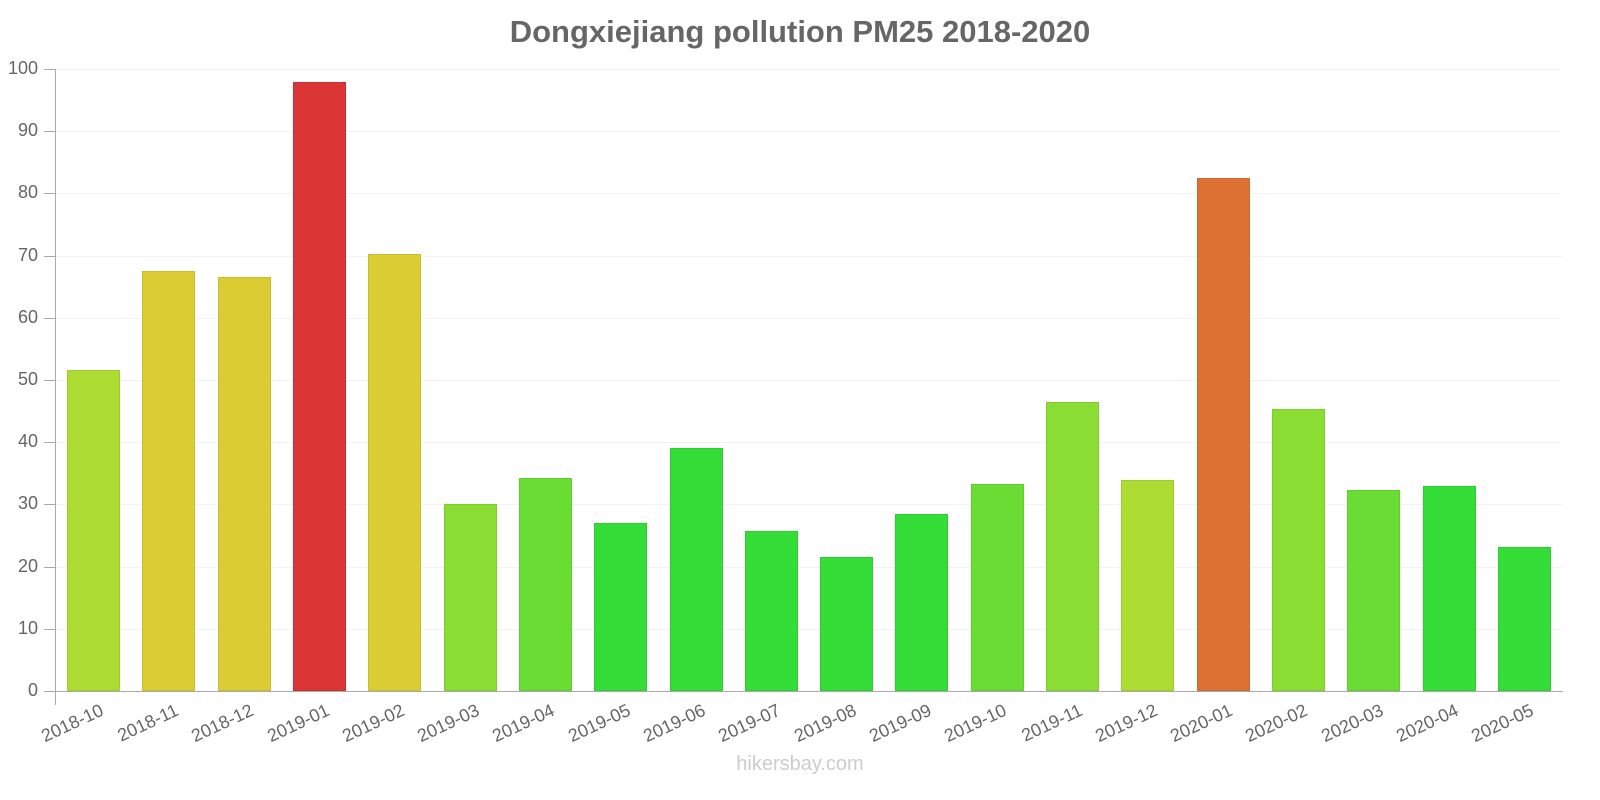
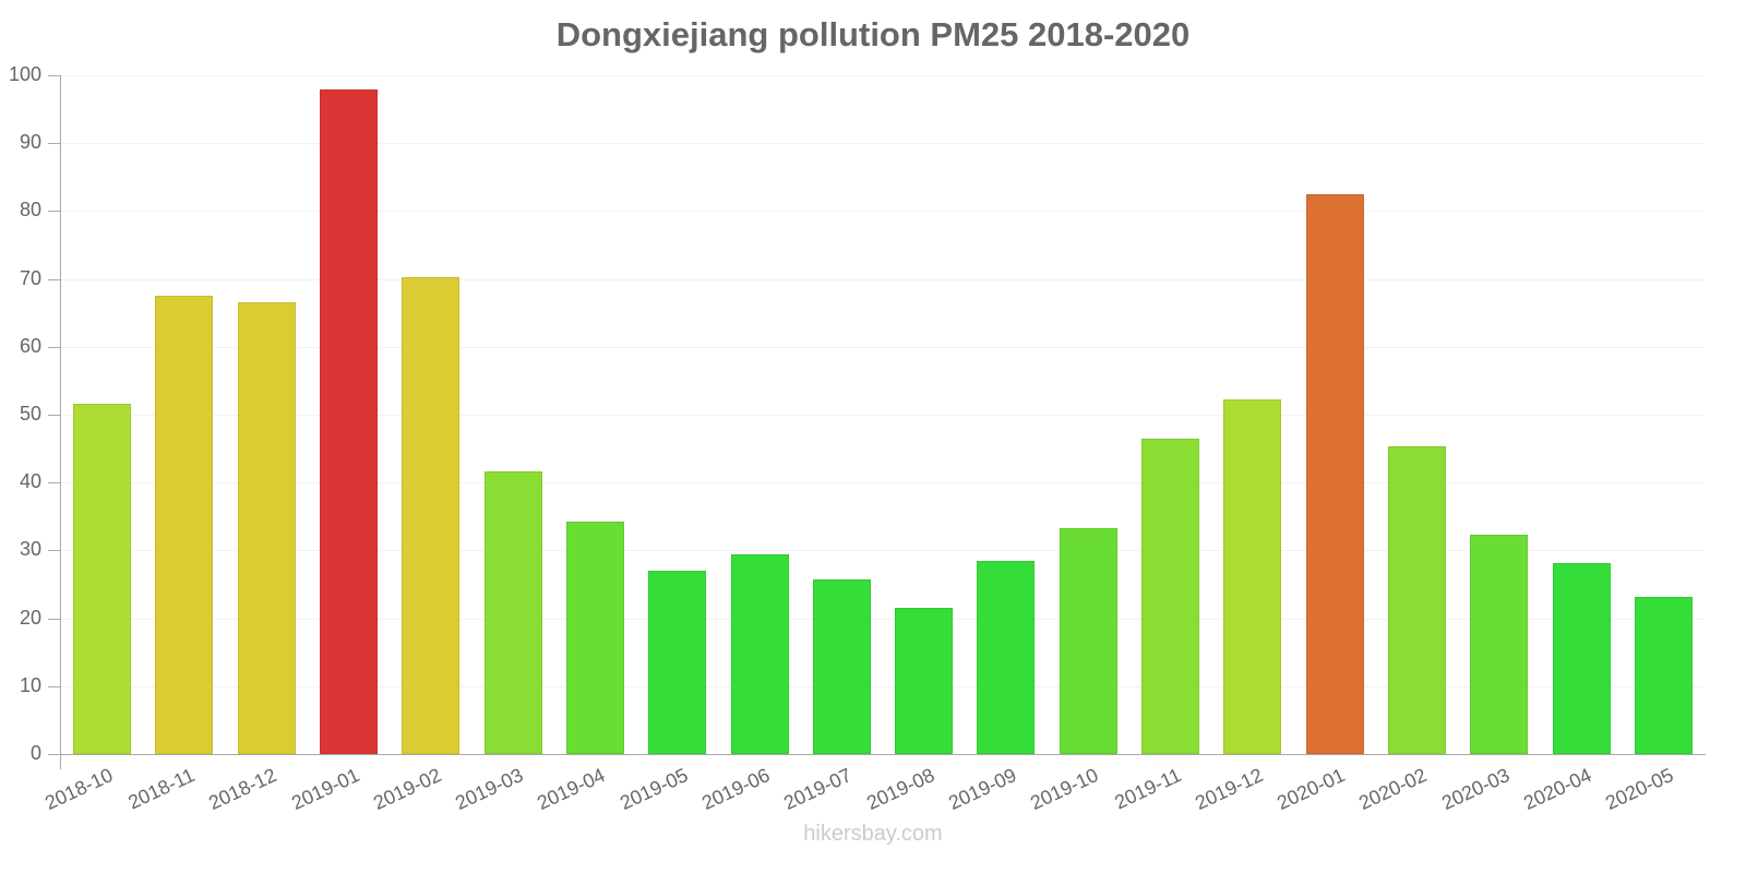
2019-03: 30 -> 42
2019-06: 39 -> 30
2019-12: 34 -> 52
2020-04: 33 -> 28
